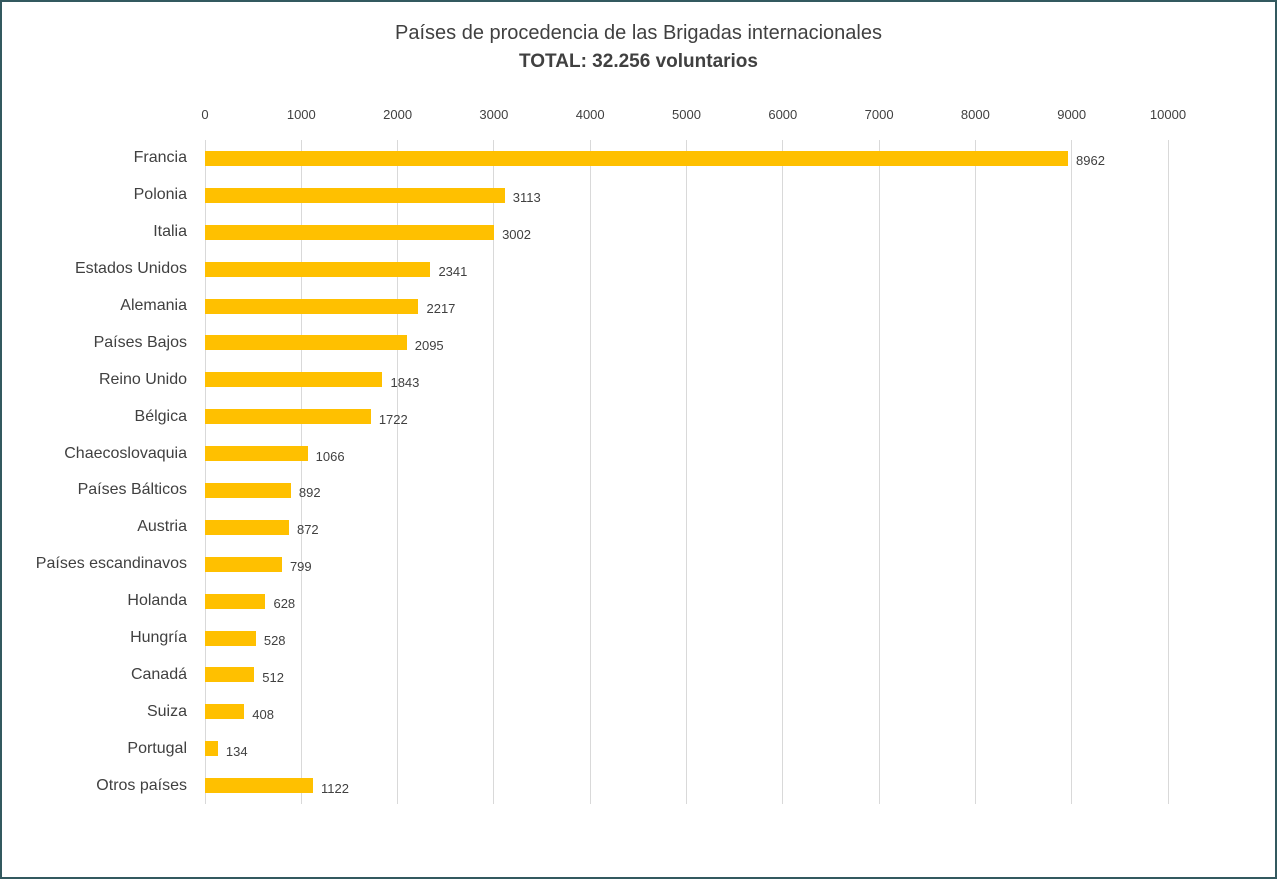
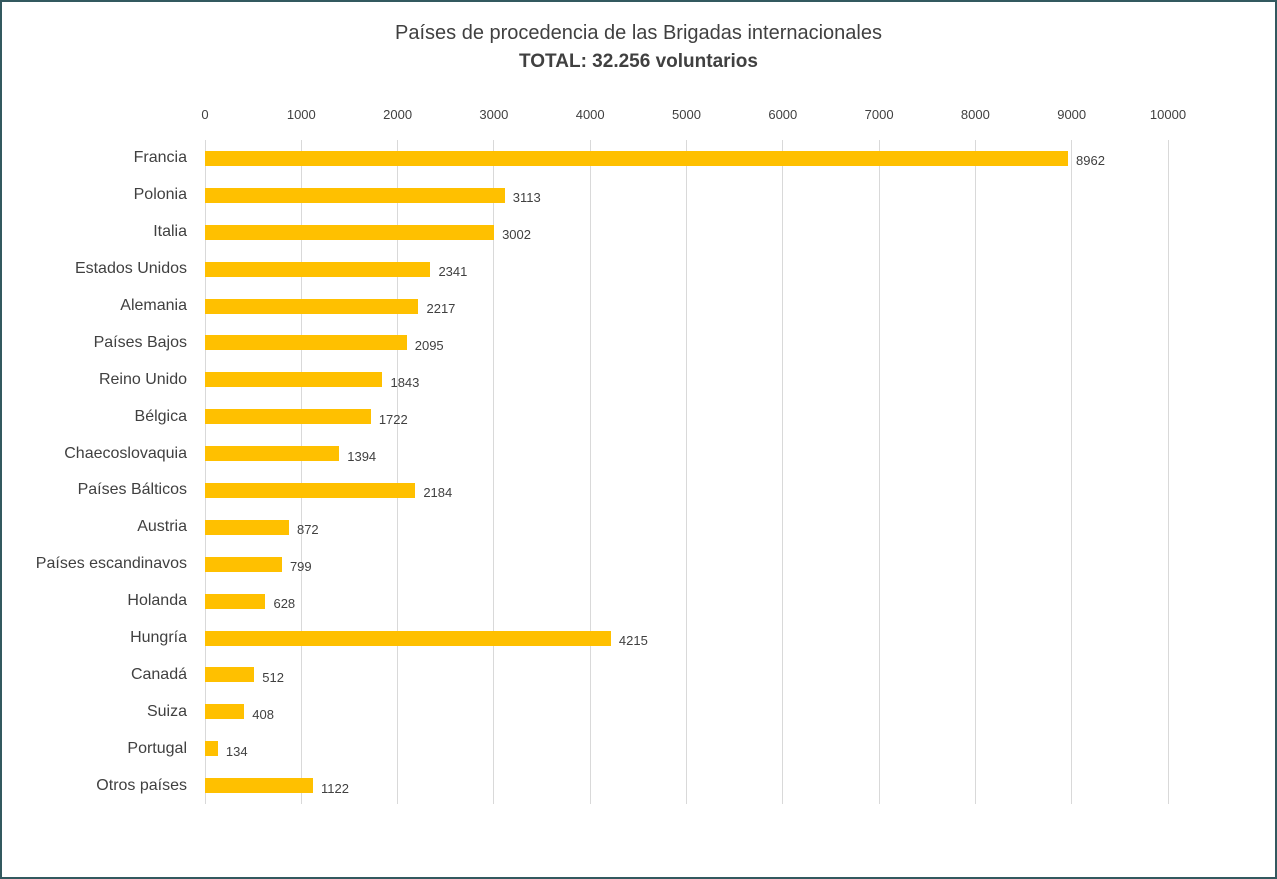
Chaecoslovaquia: 1066 -> 1394
Países Bálticos: 892 -> 2184
Hungría: 528 -> 4215
